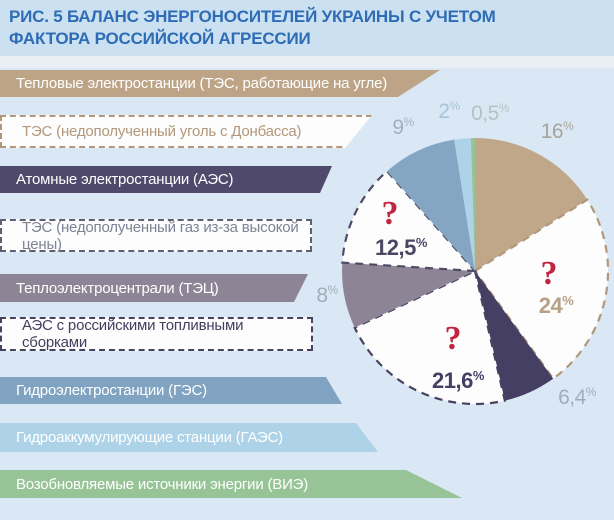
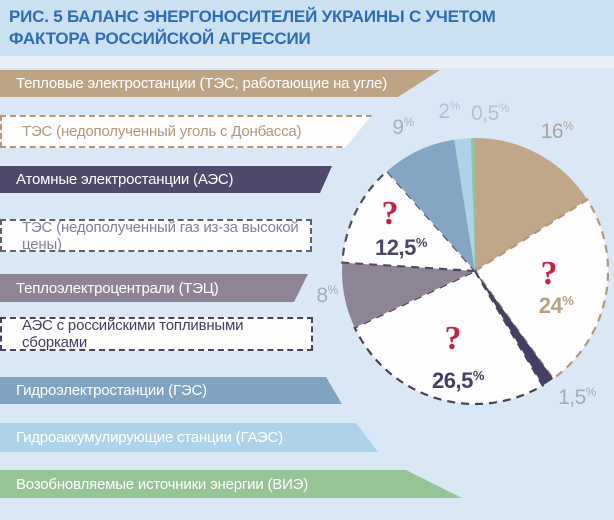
Атомные электростанции (АЭС): 6,4 -> 1,5
АЭС с российскими топливными сборками: 21,6 -> 26,5
